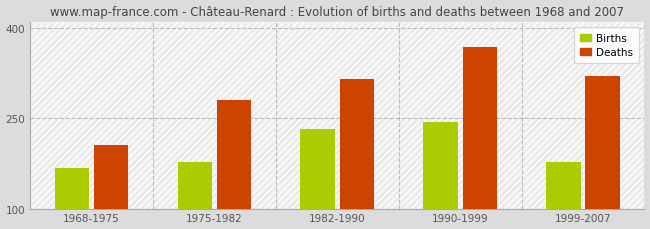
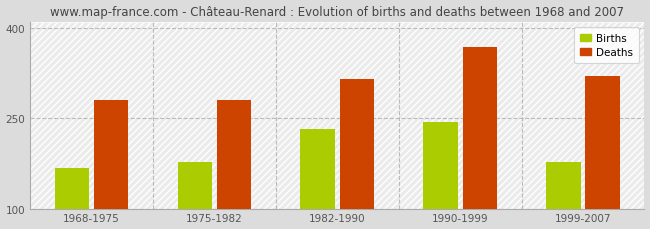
Deaths/1968-1975: 205 -> 280
